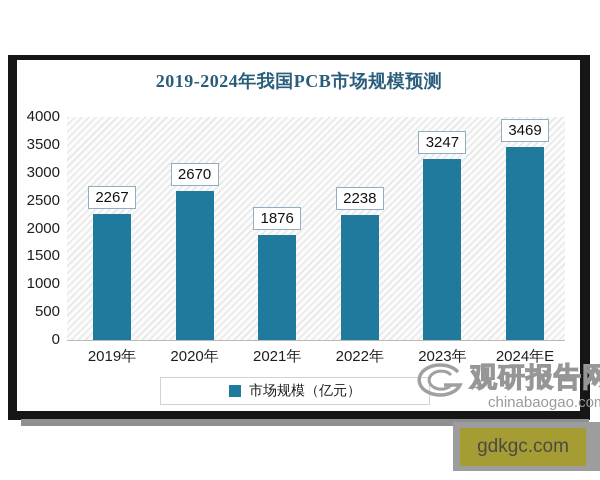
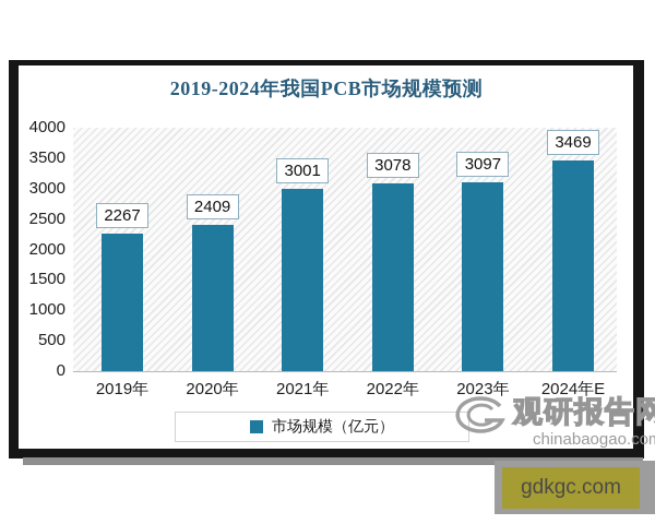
2020年: 2670 -> 2409
2021年: 1876 -> 3001
2022年: 2238 -> 3078
2023年: 3247 -> 3097
